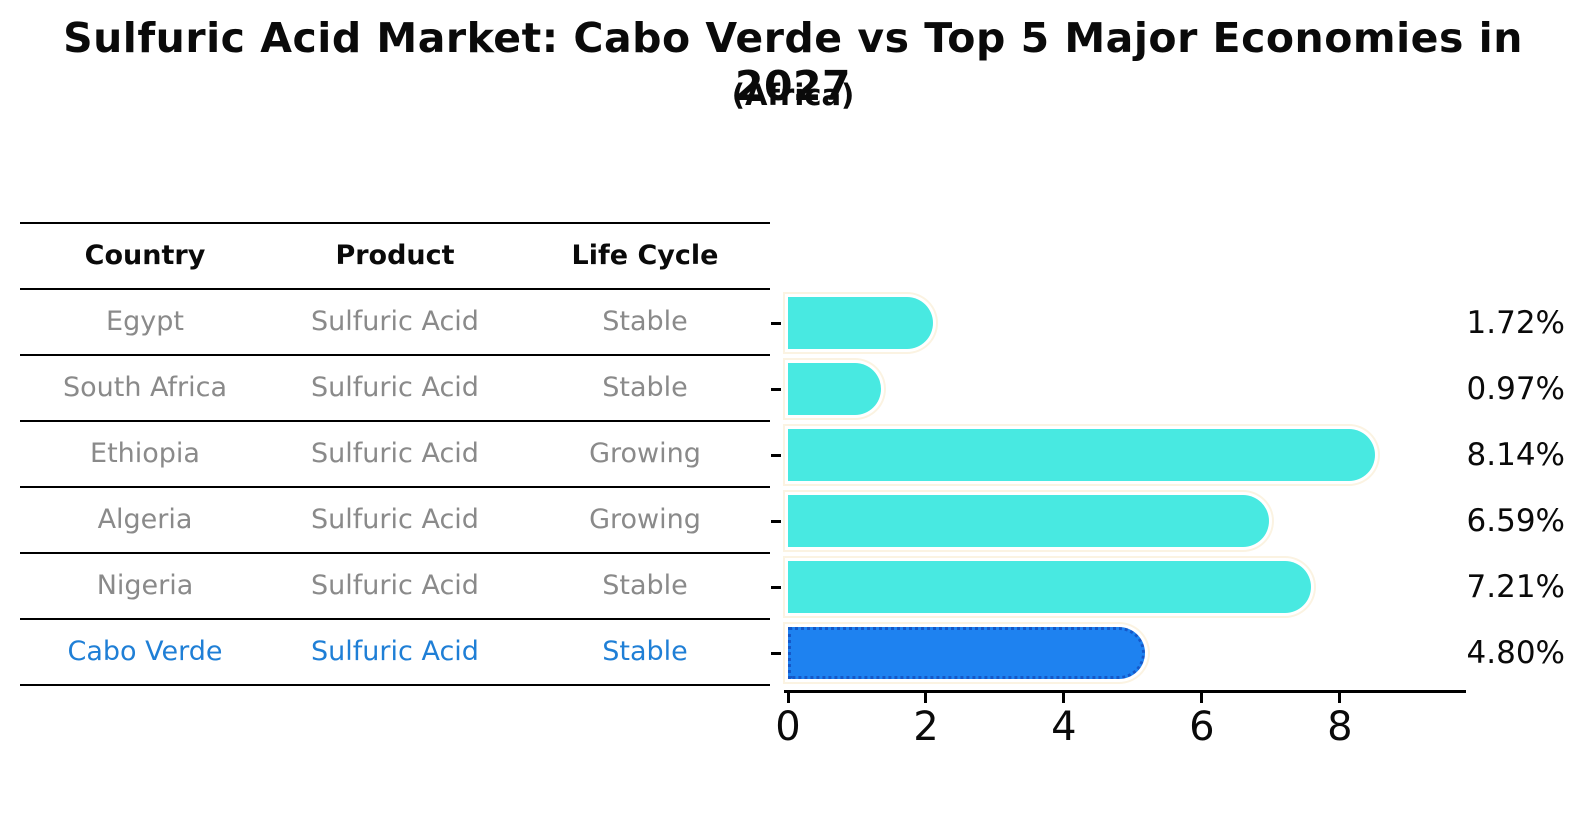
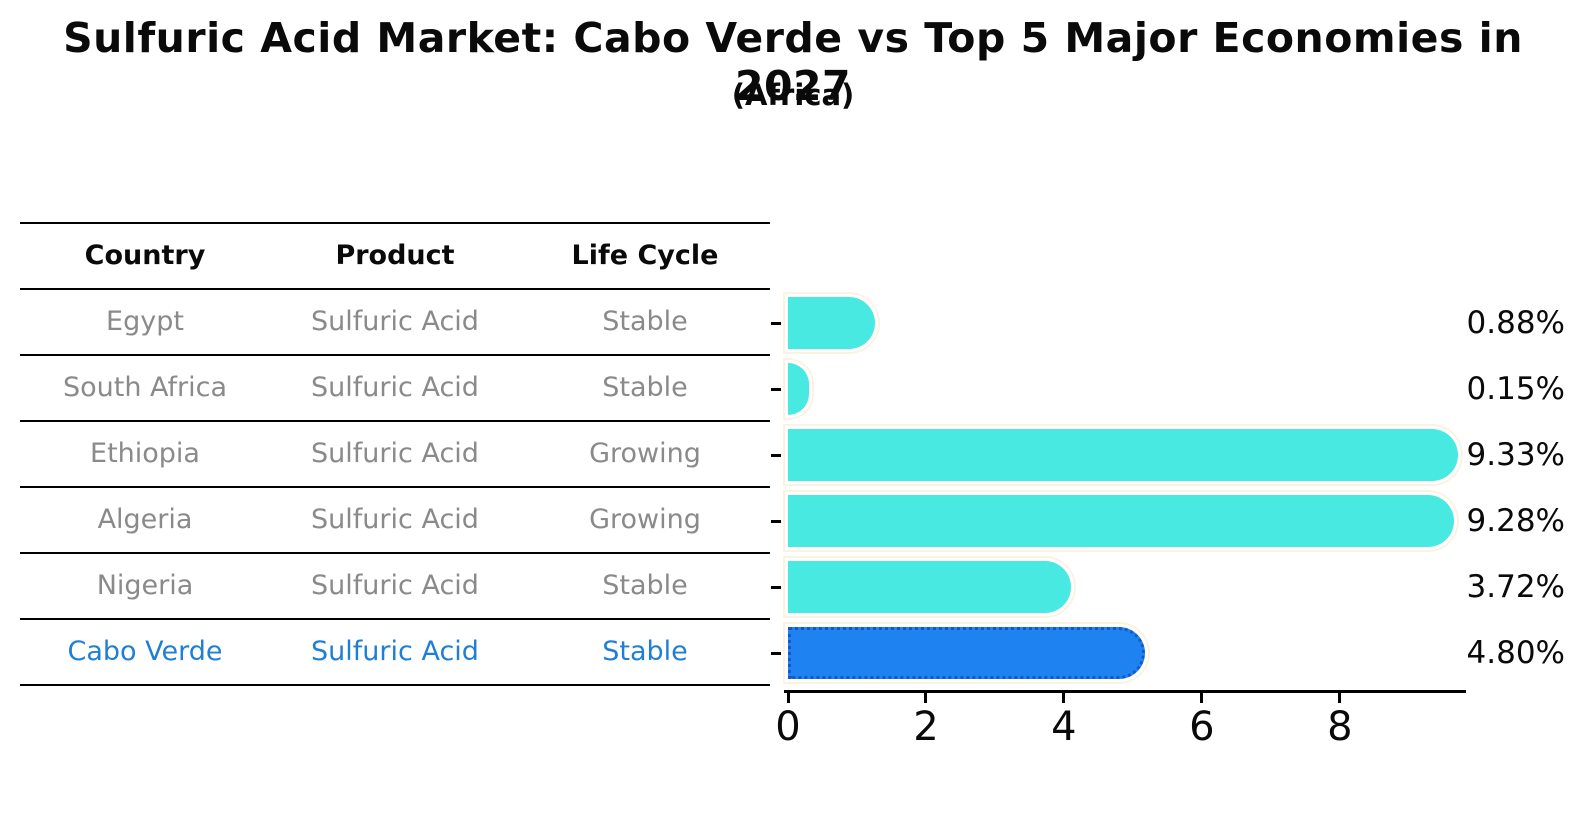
Egypt: 1.72% -> 0.88%
South Africa: 0.97% -> 0.15%
Ethiopia: 8.14% -> 9.33%
Algeria: 6.59% -> 9.28%
Nigeria: 7.21% -> 3.72%
